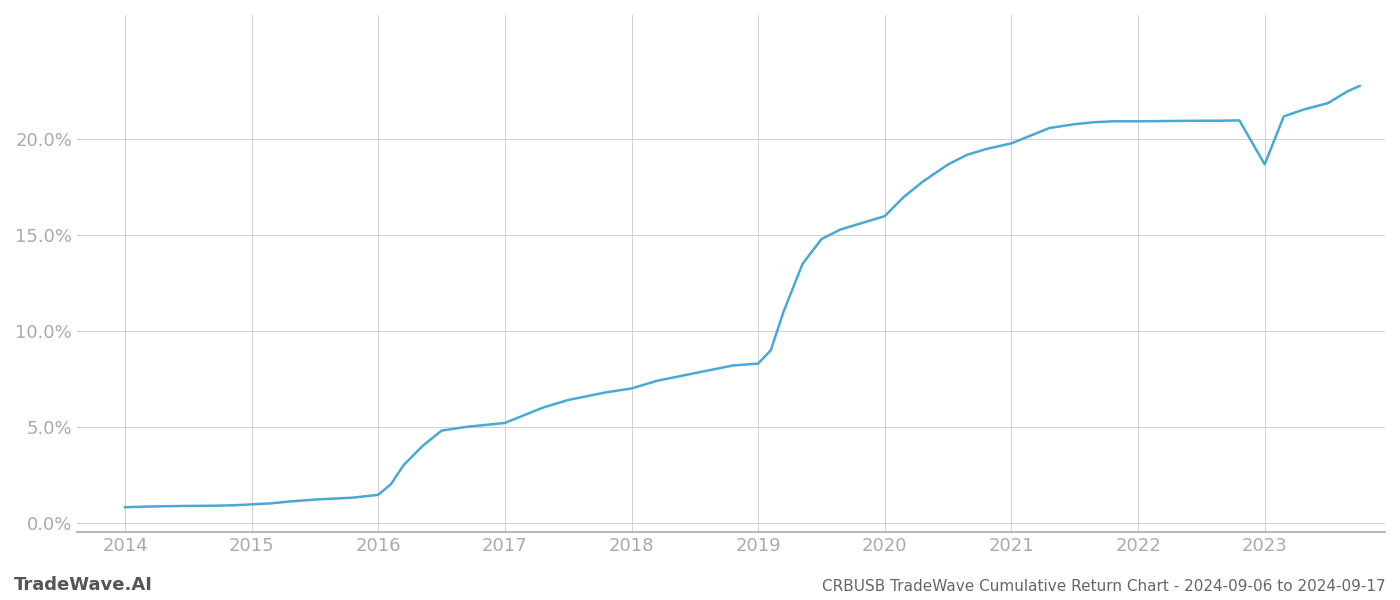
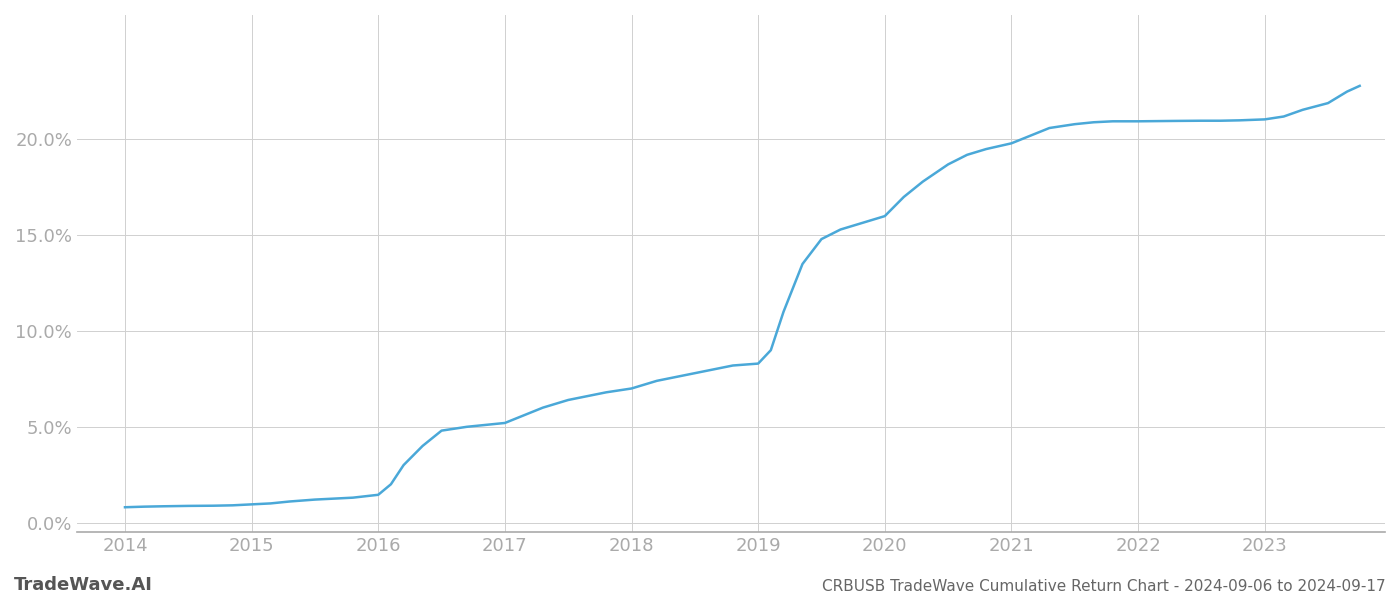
2023: 18.7% -> 21.0%
